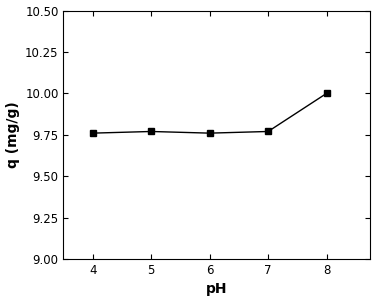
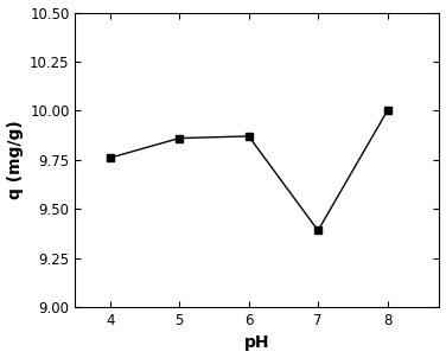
5: 9.77 -> 9.86
6: 9.76 -> 9.87
7: 9.77 -> 9.39
